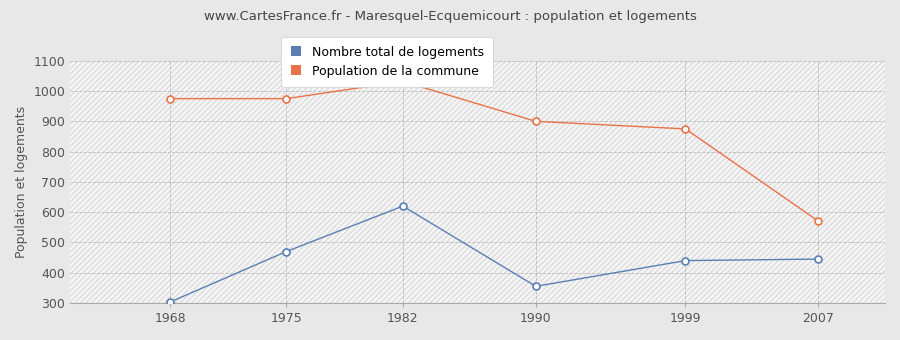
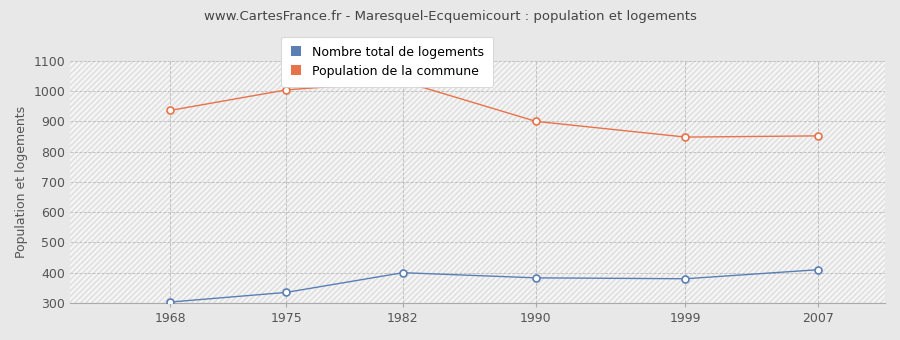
Population de la commune/1968: 975 -> 936
Nombre total de logements/1975: 470 -> 335
Population de la commune/1975: 975 -> 1004
Nombre total de logements/1982: 620 -> 400
Nombre total de logements/1990: 355 -> 383
Nombre total de logements/1999: 440 -> 380
Population de la commune/1999: 875 -> 848
Nombre total de logements/2007: 445 -> 410
Population de la commune/2007: 570 -> 852
